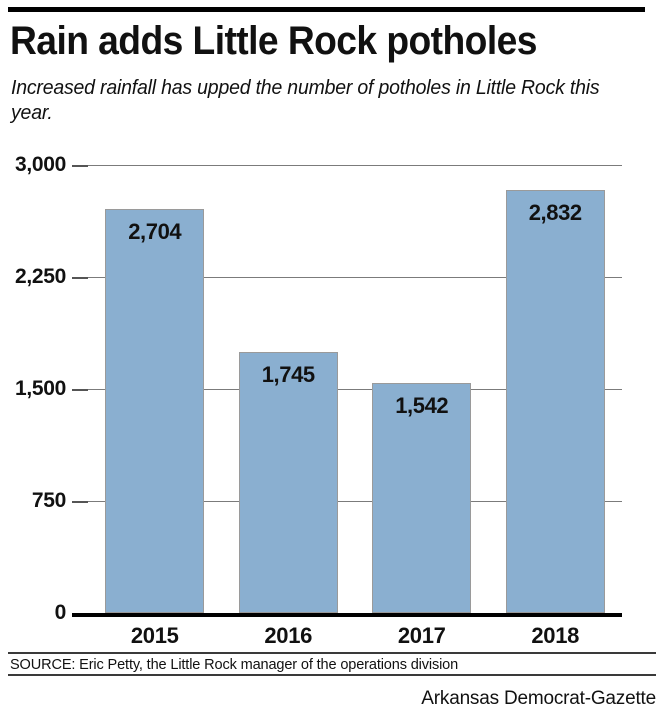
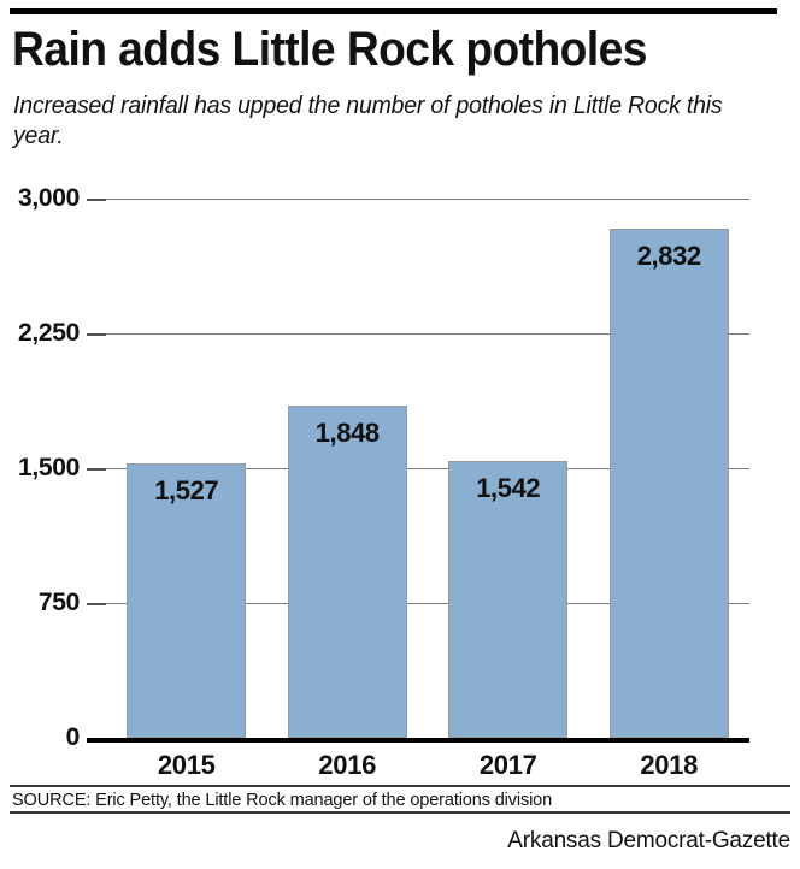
2015: 2,704 -> 1,527
2016: 1,745 -> 1,848
